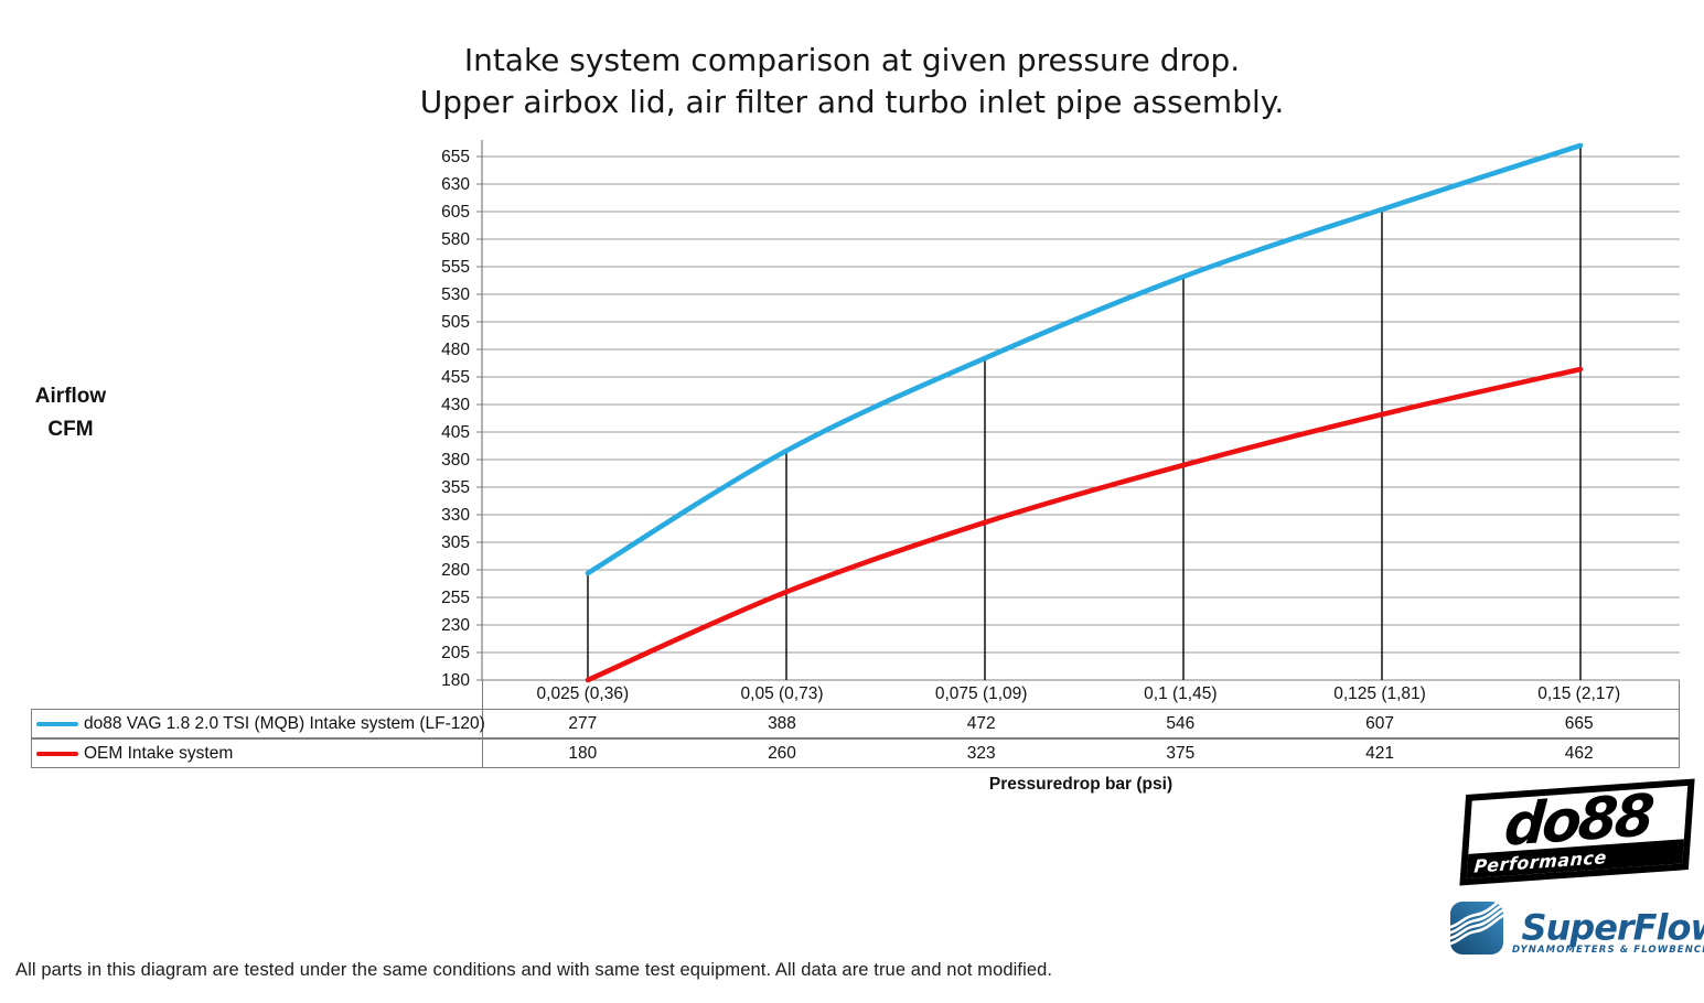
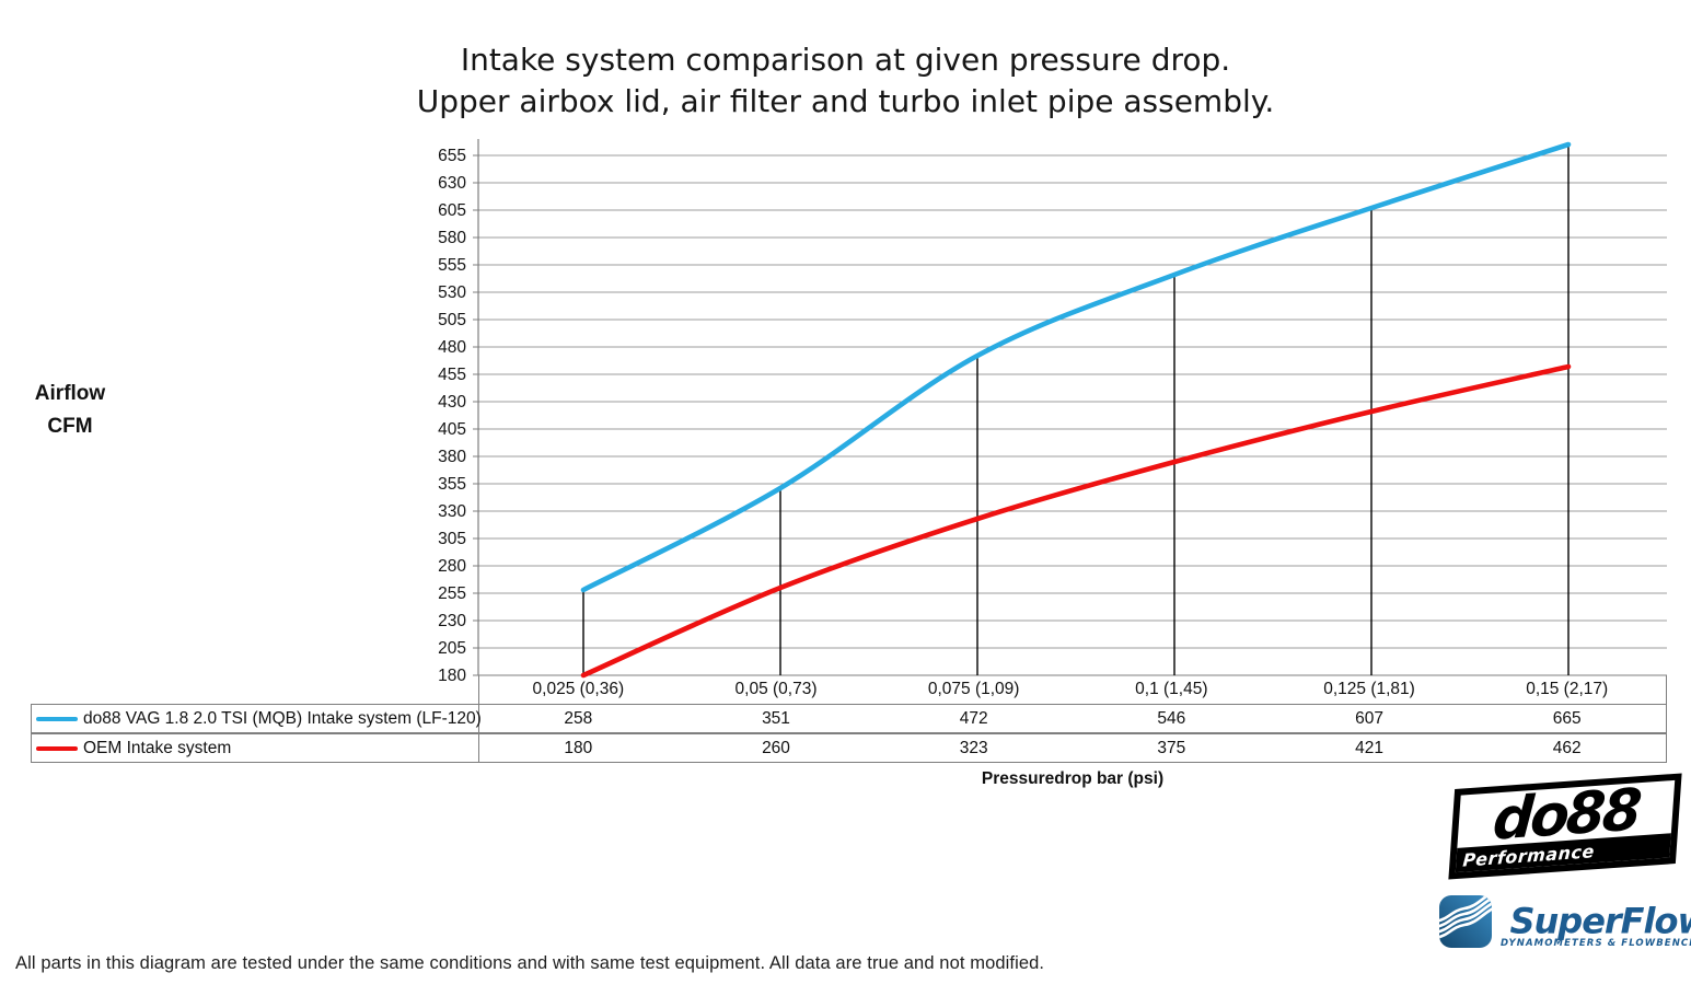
do88 VAG 1.8 2.0 TSI (MQB) Intake system (LF-120)/0,025 (0,36): 277 -> 258
do88 VAG 1.8 2.0 TSI (MQB) Intake system (LF-120)/0,05 (0,73): 388 -> 351
